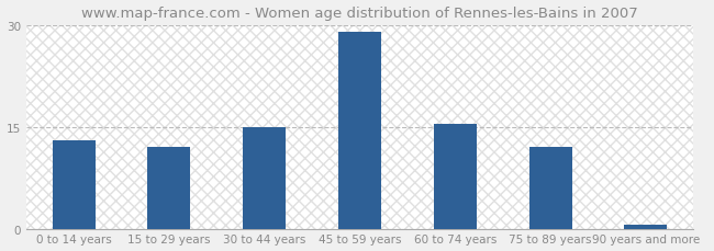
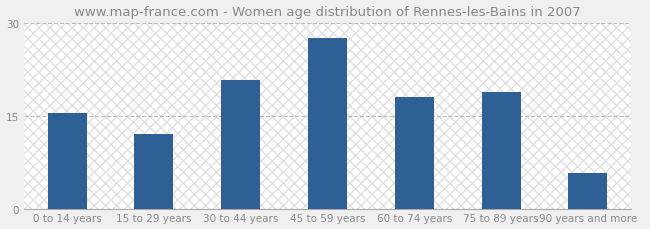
0 to 14 years: 13.0 -> 15.4
30 to 44 years: 15.0 -> 20.8
45 to 59 years: 29.0 -> 27.6
60 to 74 years: 15.5 -> 18.0
75 to 89 years: 12.0 -> 18.8
90 years and more: 0.5 -> 5.8
